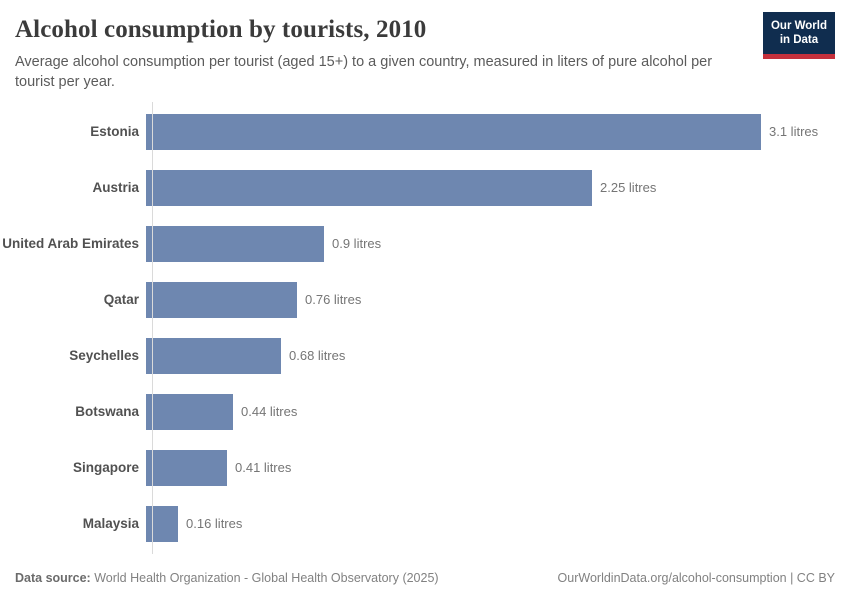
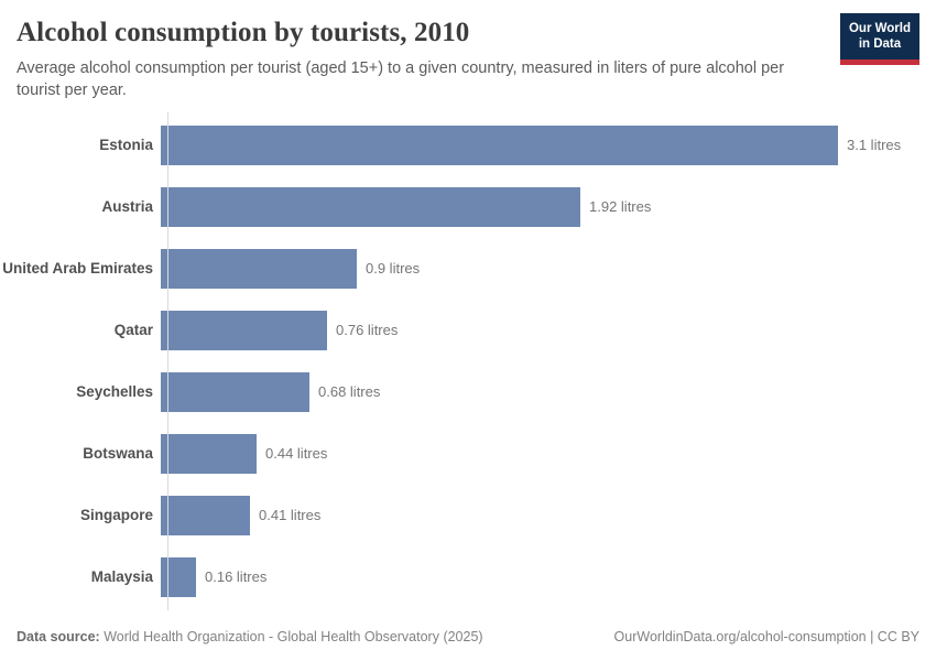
Austria: 2.25 -> 1.92
